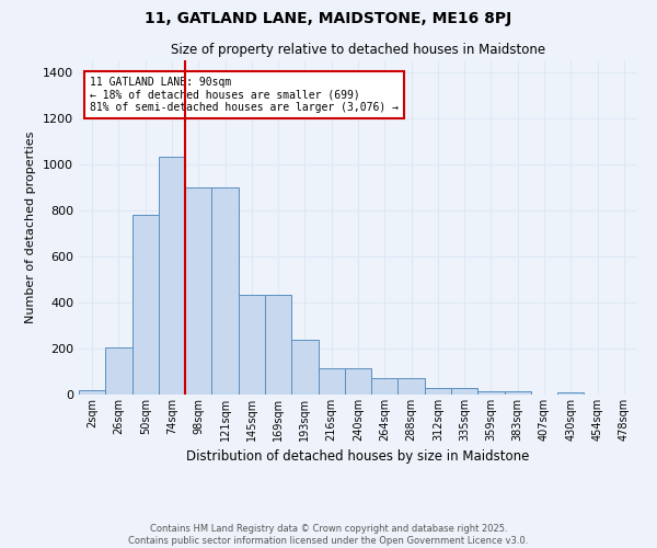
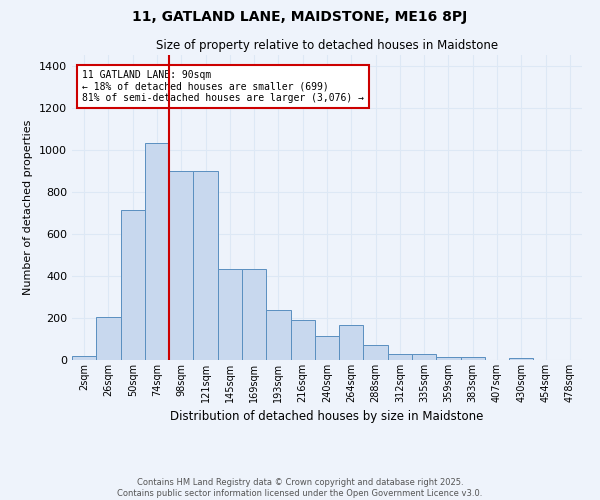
50sqm: 780 -> 715
216sqm: 115 -> 190
264sqm: 70 -> 165
